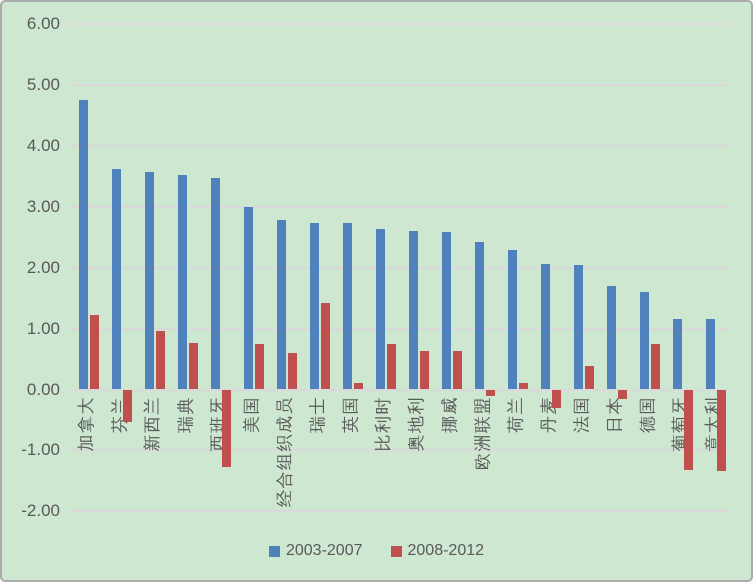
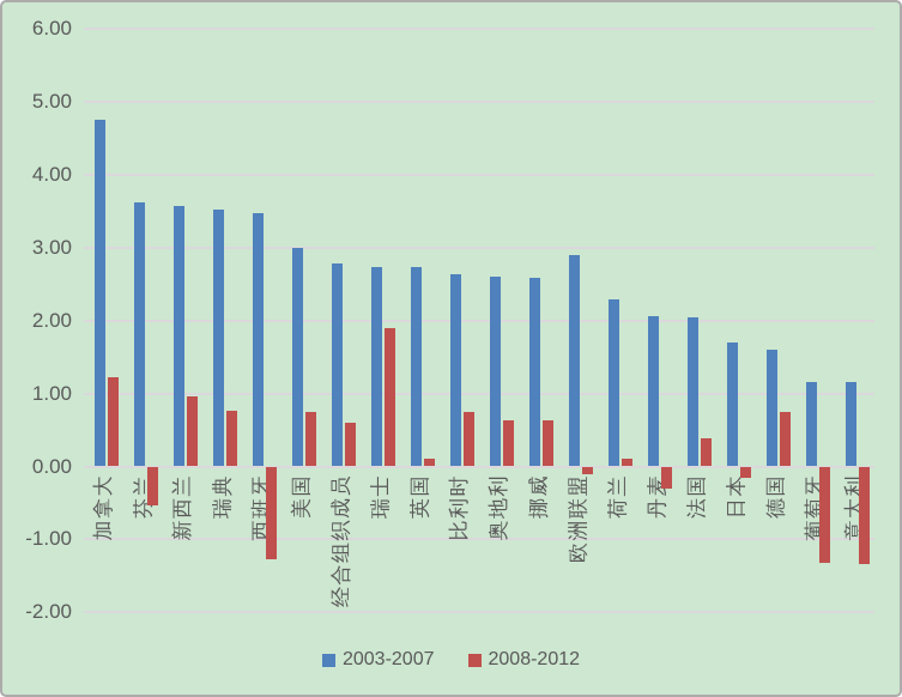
2008-2012/瑞士: 1.4 -> 1.9
2003-2007/欧洲联盟: 2.4 -> 2.9
